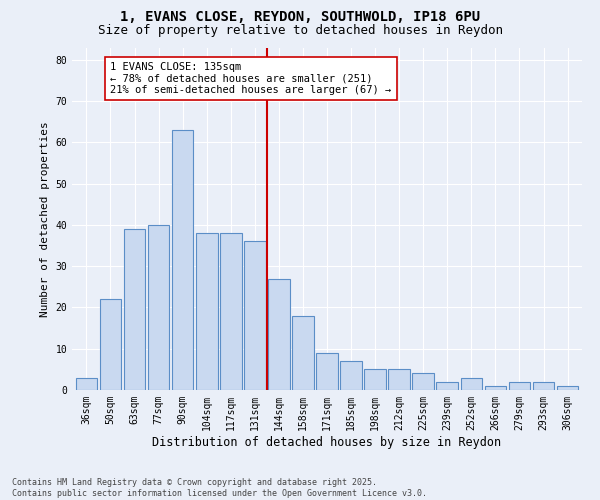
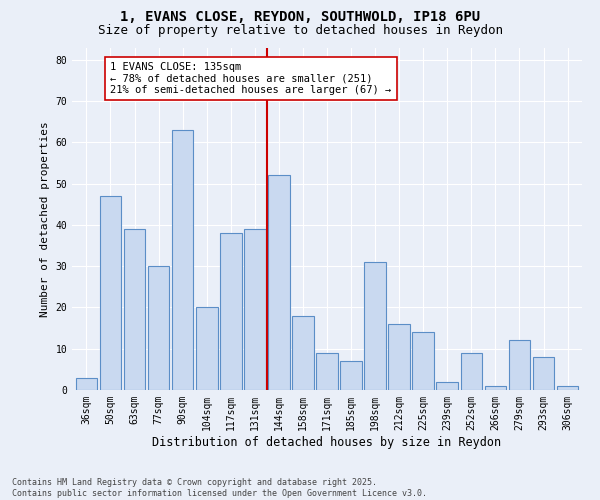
50sqm: 22 -> 47
77sqm: 40 -> 30
104sqm: 38 -> 20
131sqm: 36 -> 39
144sqm: 27 -> 52
198sqm: 5 -> 31
212sqm: 5 -> 16
225sqm: 4 -> 14
252sqm: 3 -> 9
279sqm: 2 -> 12
293sqm: 2 -> 8
